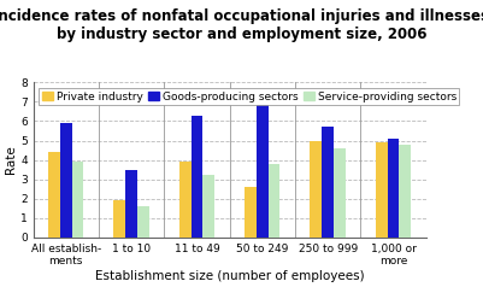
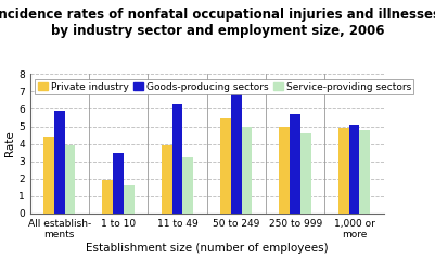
Private industry/50 to 249: 2.6 -> 5.5
Service-providing sectors/50 to 249: 3.8 -> 5.0
